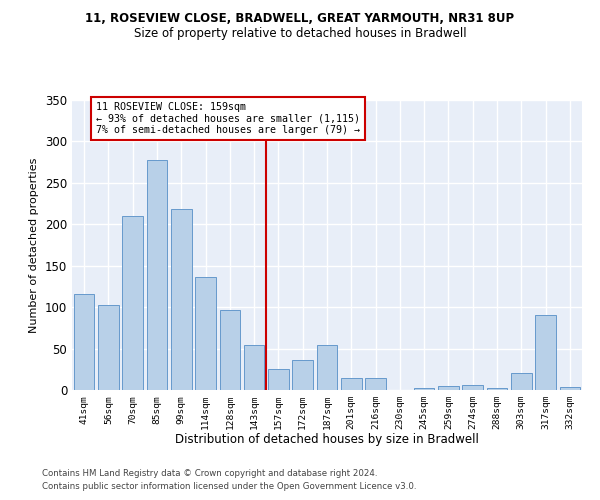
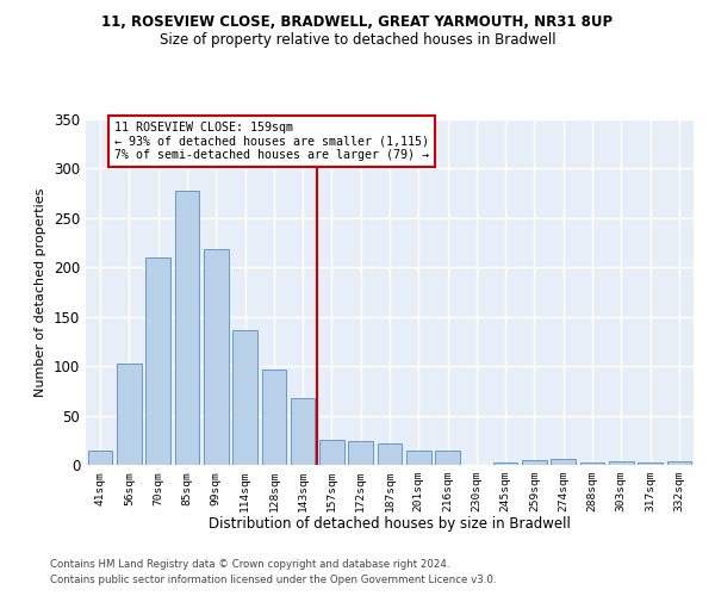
41sqm: 116 -> 14
143sqm: 54 -> 67
172sqm: 36 -> 24
187sqm: 54 -> 22
303sqm: 20 -> 4
317sqm: 90 -> 3
